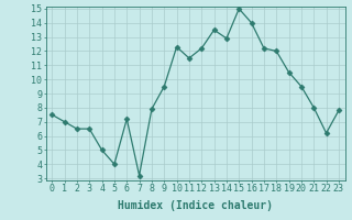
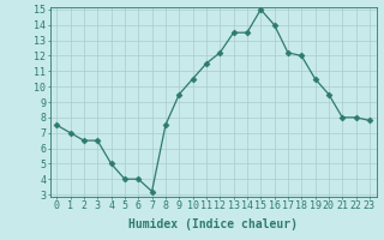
6: 7.2 -> 4.0
8: 7.9 -> 7.5
10: 12.3 -> 10.5
14: 12.9 -> 13.5
22: 6.2 -> 8.0
